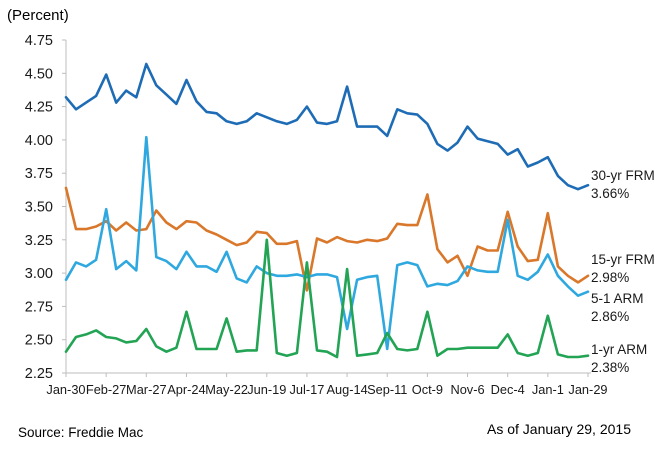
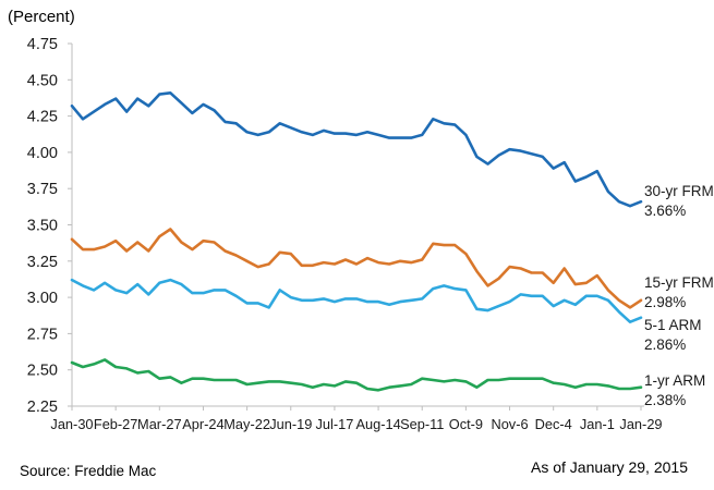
15-yr FRM/Jan-30: 3.64 -> 3.40
5-1 ARM/Jan-30: 2.95 -> 3.12
1-yr ARM/Jan-30: 2.41 -> 2.55
30-yr FRM/Feb-27: 4.49 -> 4.37
5-1 ARM/Feb-27: 3.48 -> 3.05
30-yr FRM/Mar-27: 4.57 -> 4.40
15-yr FRM/Mar-27: 3.33 -> 3.42
5-1 ARM/Mar-27: 4.02 -> 3.10
1-yr ARM/Mar-27: 2.58 -> 2.44
30-yr FRM/Apr-24: 4.45 -> 4.33
5-1 ARM/Apr-24: 3.16 -> 3.03
1-yr ARM/Apr-24: 2.71 -> 2.44
5-1 ARM/May-22: 3.16 -> 2.96
1-yr ARM/May-22: 2.66 -> 2.40
1-yr ARM/Jun-19: 3.25 -> 2.41
30-yr FRM/Jul-17: 4.25 -> 4.13
15-yr FRM/Jul-17: 2.87 -> 3.23
1-yr ARM/Jul-17: 3.08 -> 2.39
30-yr FRM/Aug-14: 4.40 -> 4.12
5-1 ARM/Aug-14: 2.58 -> 2.97
1-yr ARM/Aug-14: 3.03 -> 2.36
30-yr FRM/Sep-11: 4.03 -> 4.12
5-1 ARM/Sep-11: 2.43 -> 2.99
1-yr ARM/Sep-11: 2.55 -> 2.44
15-yr FRM/Oct-9: 3.59 -> 3.30
5-1 ARM/Oct-9: 2.90 -> 3.05
1-yr ARM/Oct-9: 2.71 -> 2.42
30-yr FRM/Nov-6: 4.10 -> 4.02
15-yr FRM/Nov-6: 2.98 -> 3.21
5-1 ARM/Nov-6: 3.05 -> 2.97
15-yr FRM/Dec-4: 3.46 -> 3.10
5-1 ARM/Dec-4: 3.40 -> 2.94
1-yr ARM/Dec-4: 2.54 -> 2.41
15-yr FRM/Jan-1: 3.45 -> 3.15
5-1 ARM/Jan-1: 3.14 -> 3.01
1-yr ARM/Jan-1: 2.68 -> 2.40
